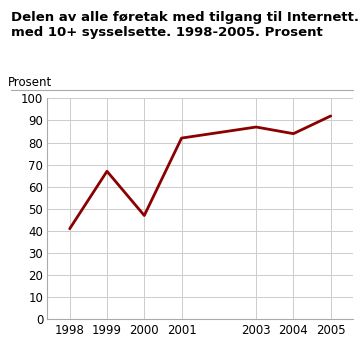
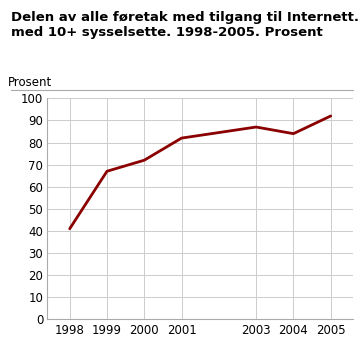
2000: 47 -> 72
